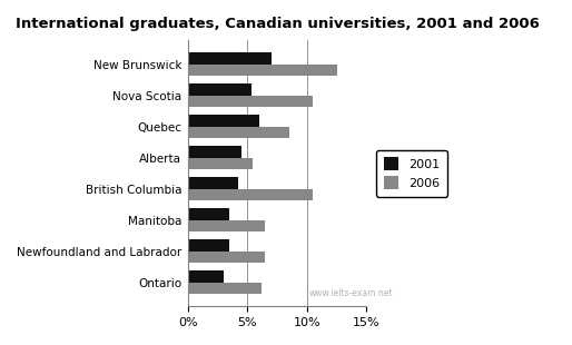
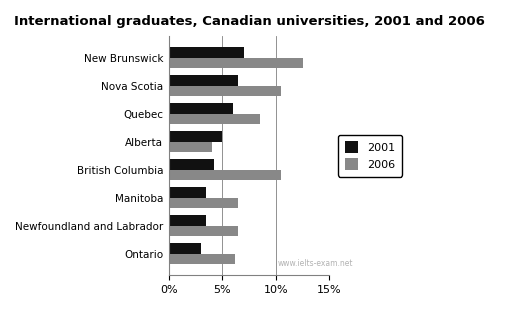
2001/Nova Scotia: 5.3% -> 6.5%
2001/Alberta: 4.5% -> 5.0%
2006/Alberta: 5.4% -> 4.0%
